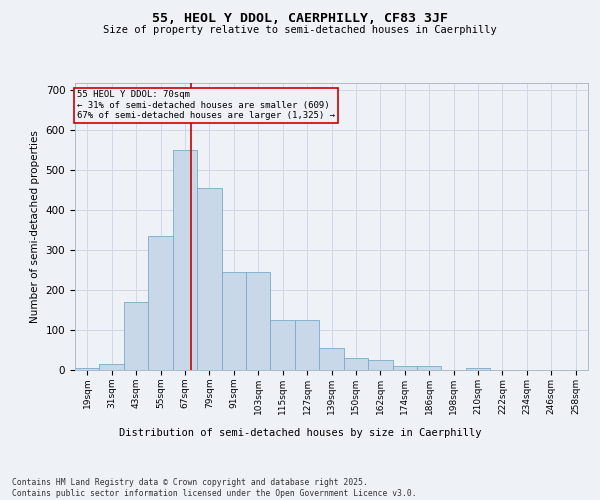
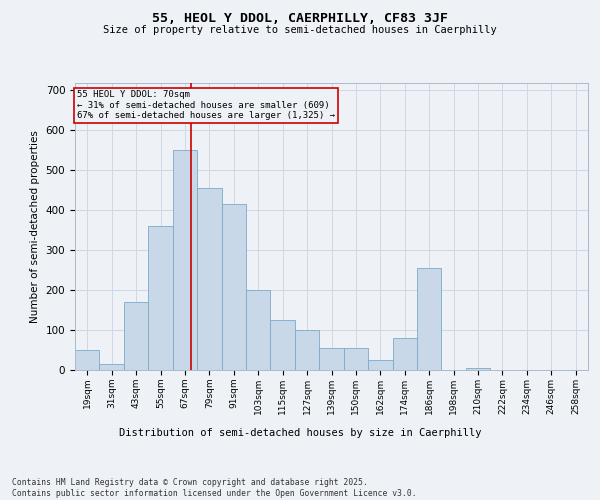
19sqm: 5 -> 50
55sqm: 335 -> 360
91sqm: 245 -> 415
103sqm: 245 -> 200
127sqm: 125 -> 100
150sqm: 30 -> 55
174sqm: 10 -> 80
186sqm: 10 -> 255
